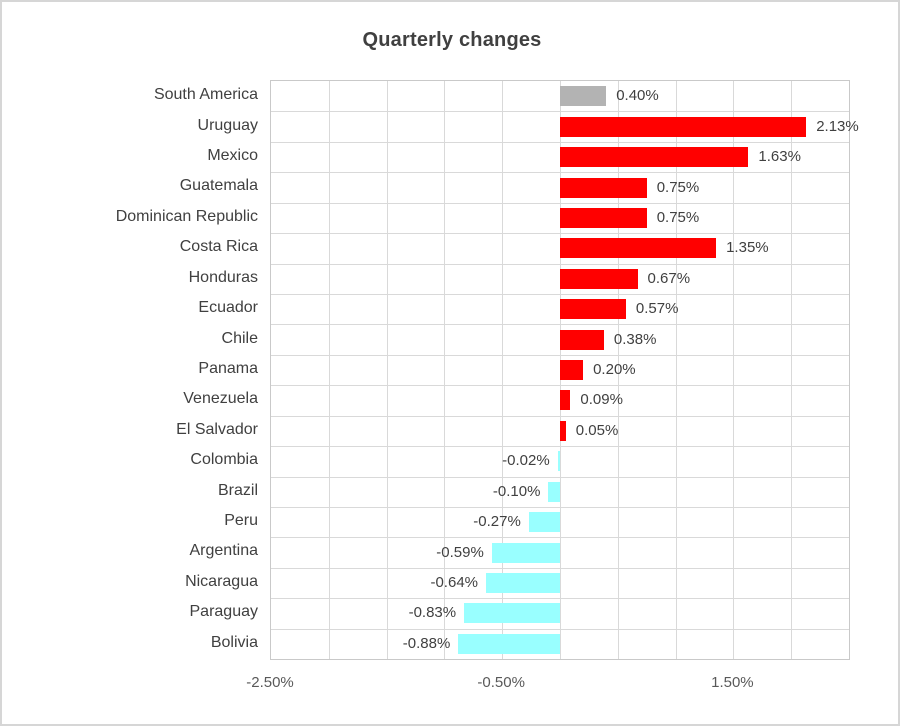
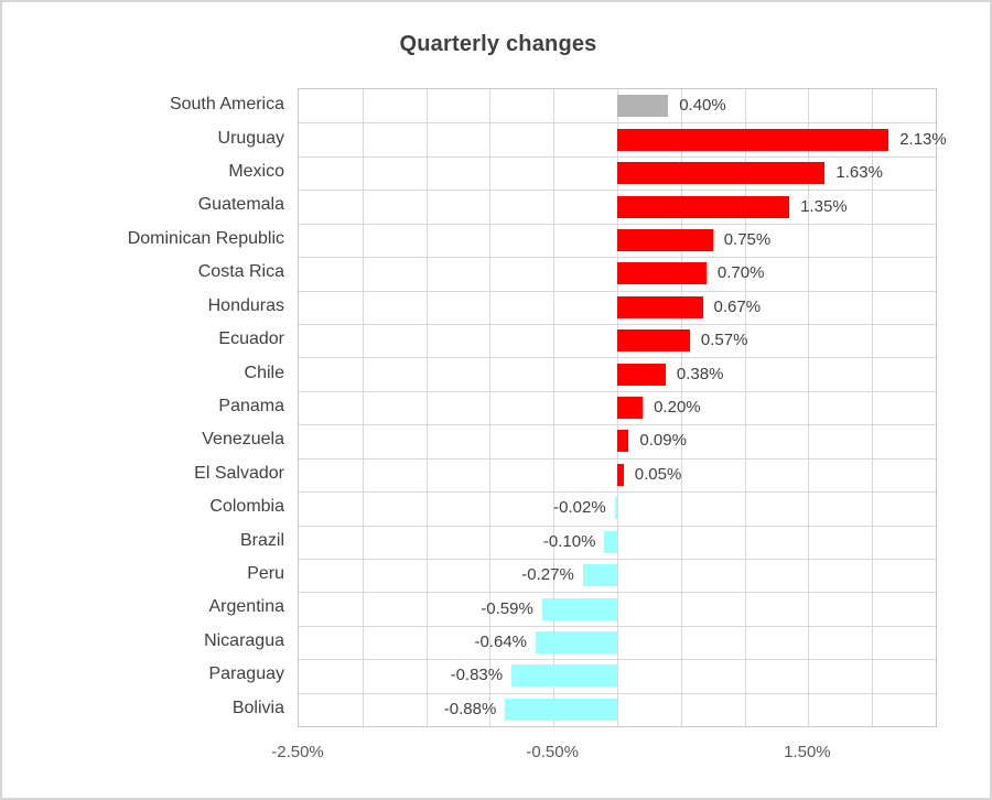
Guatemala: 0.75% -> 1.35%
Costa Rica: 1.35% -> 0.70%
